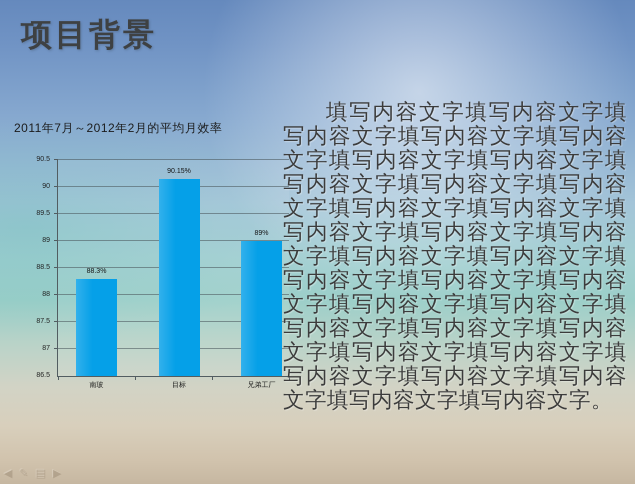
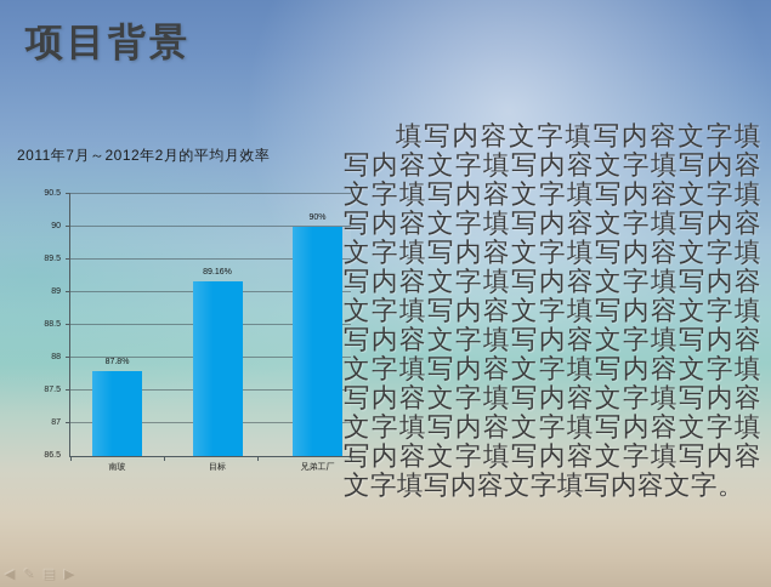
南玻: 88.3% -> 87.8%
目标: 90.15% -> 89.16%
兄弟工厂: 89% -> 90%
